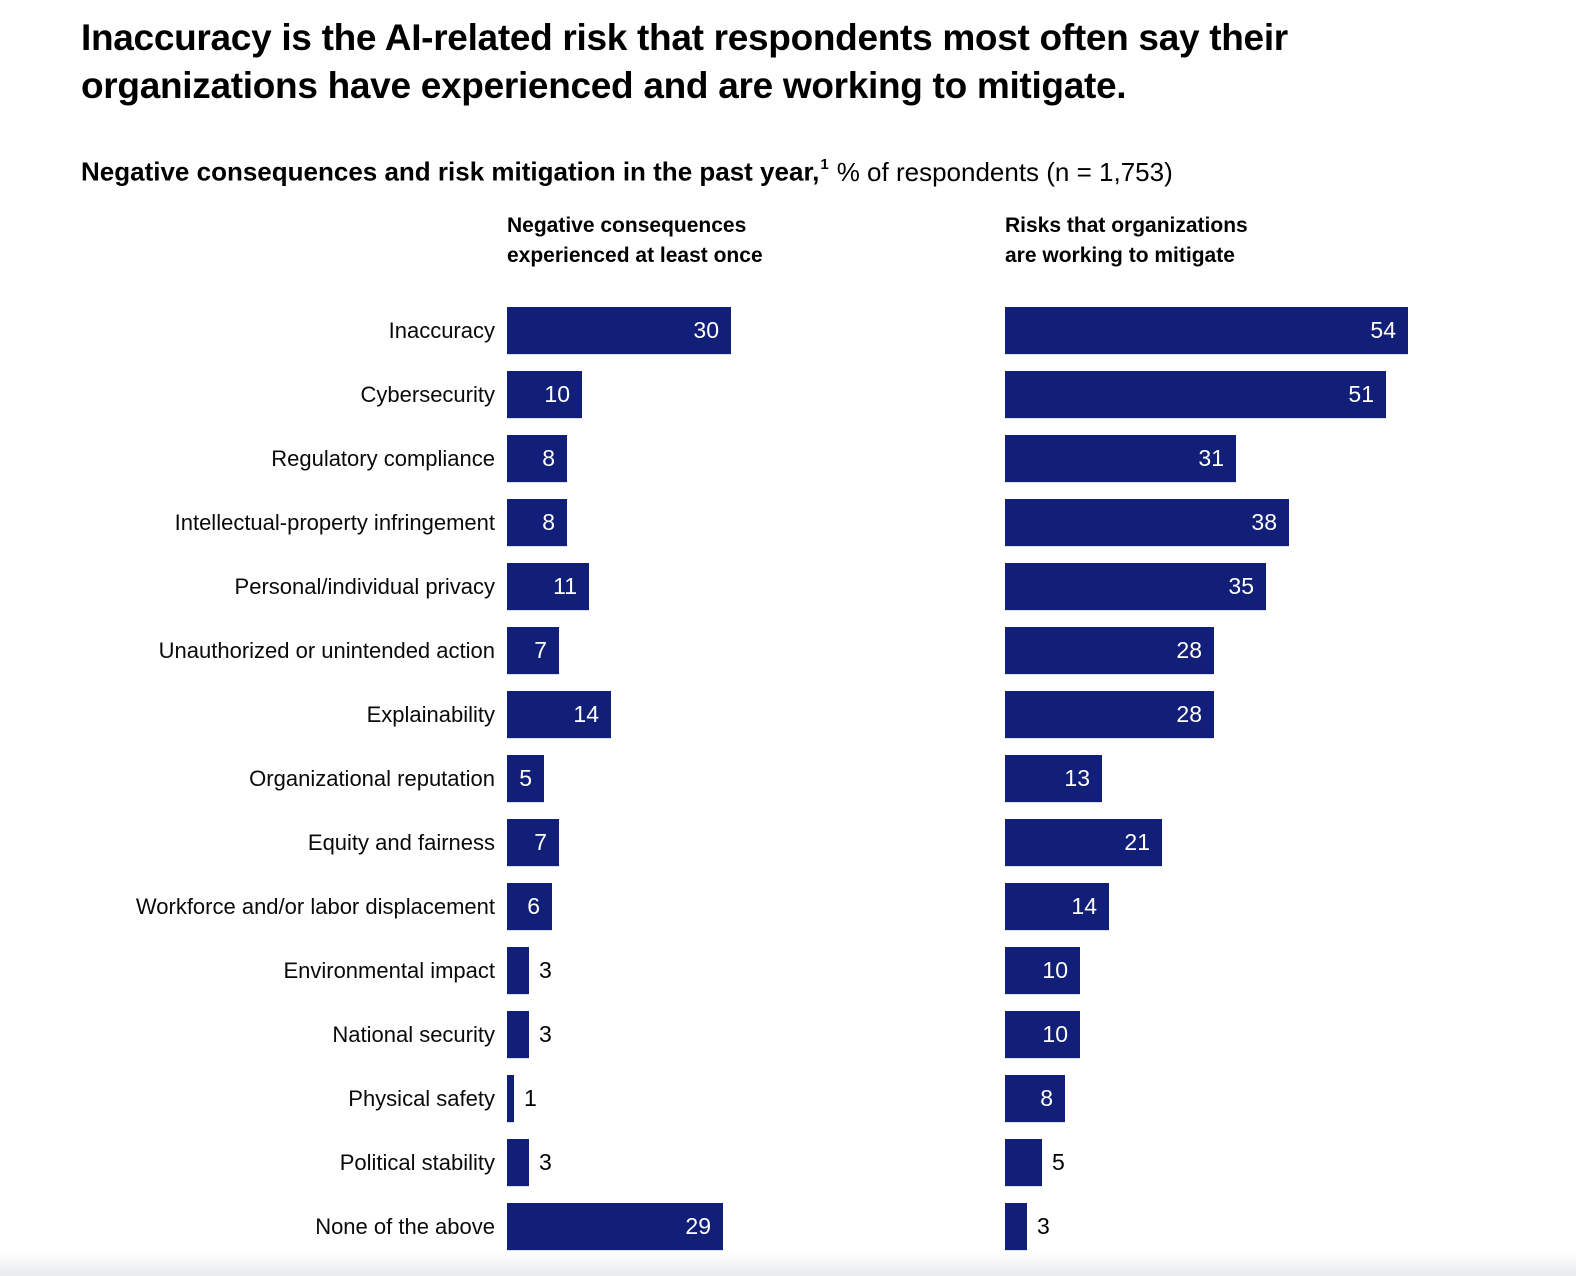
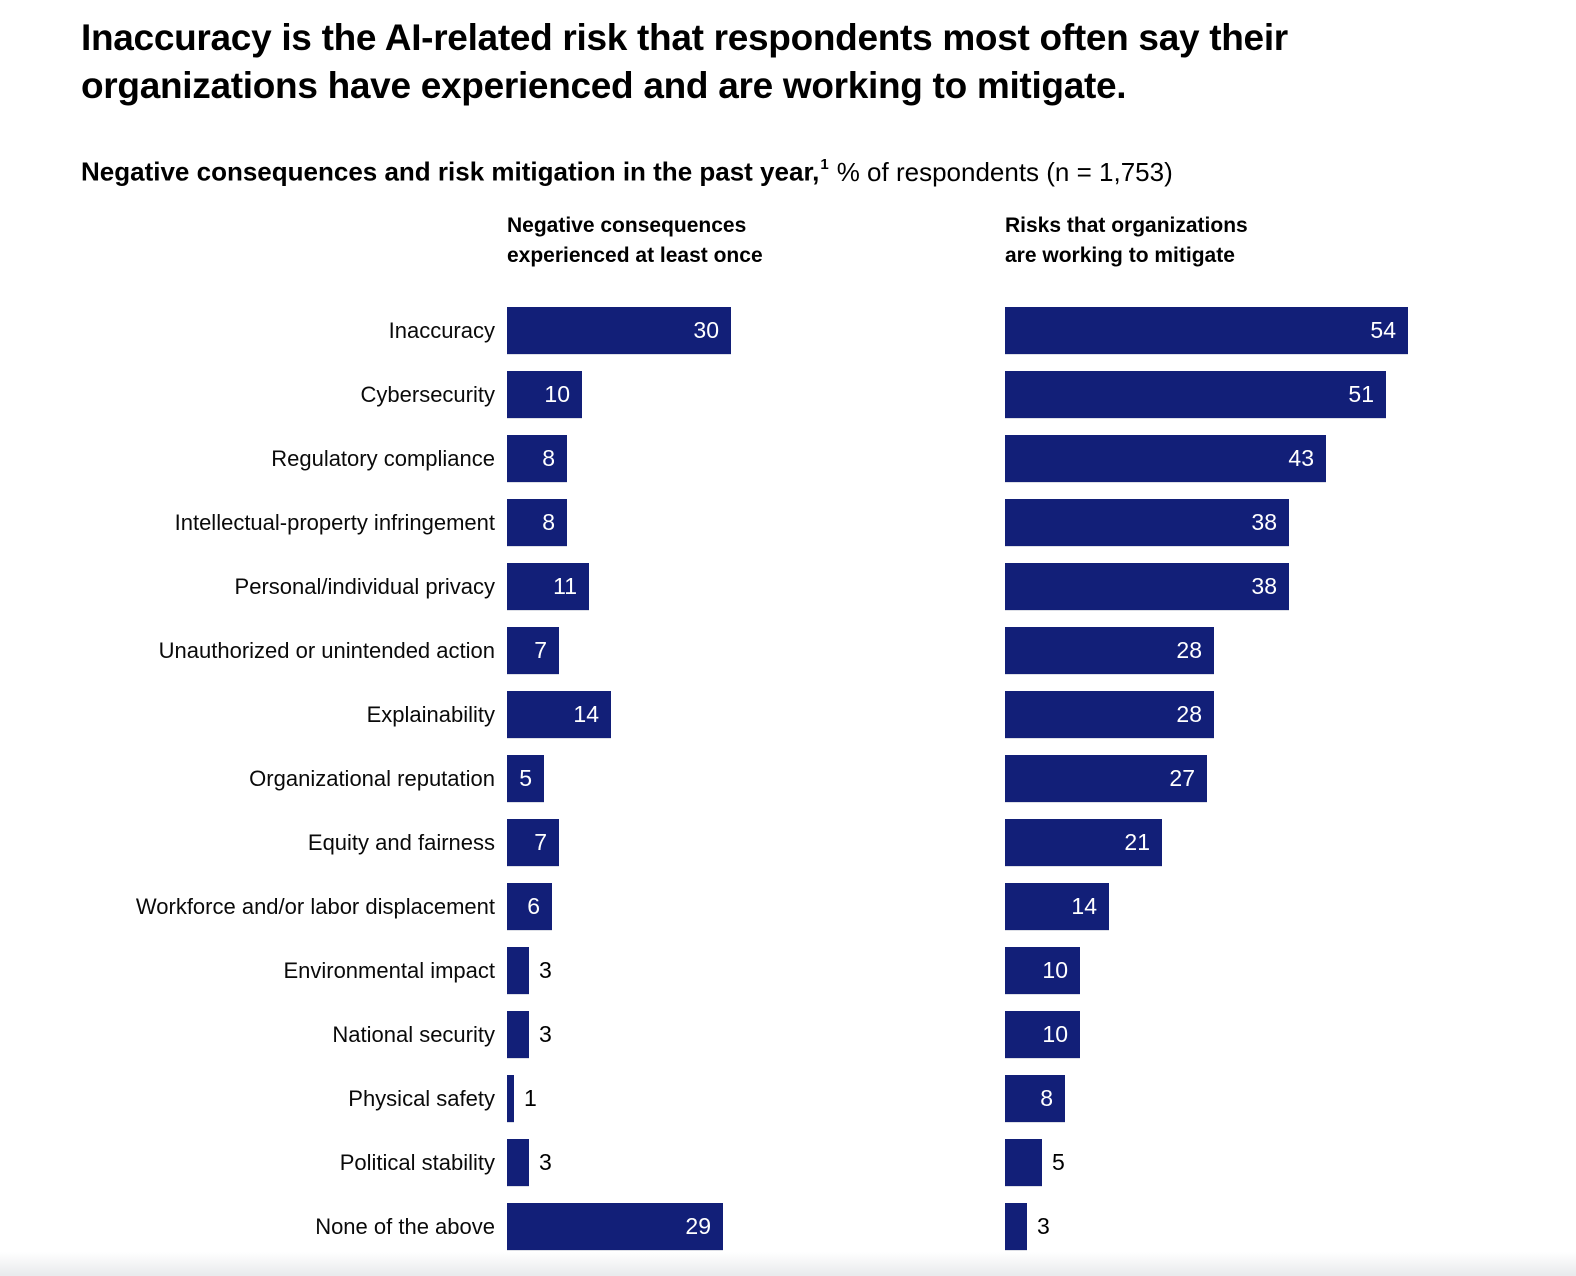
Risks that organizations are working to mitigate/Regulatory compliance: 31 -> 43
Risks that organizations are working to mitigate/Personal/individual privacy: 35 -> 38
Risks that organizations are working to mitigate/Organizational reputation: 13 -> 27
